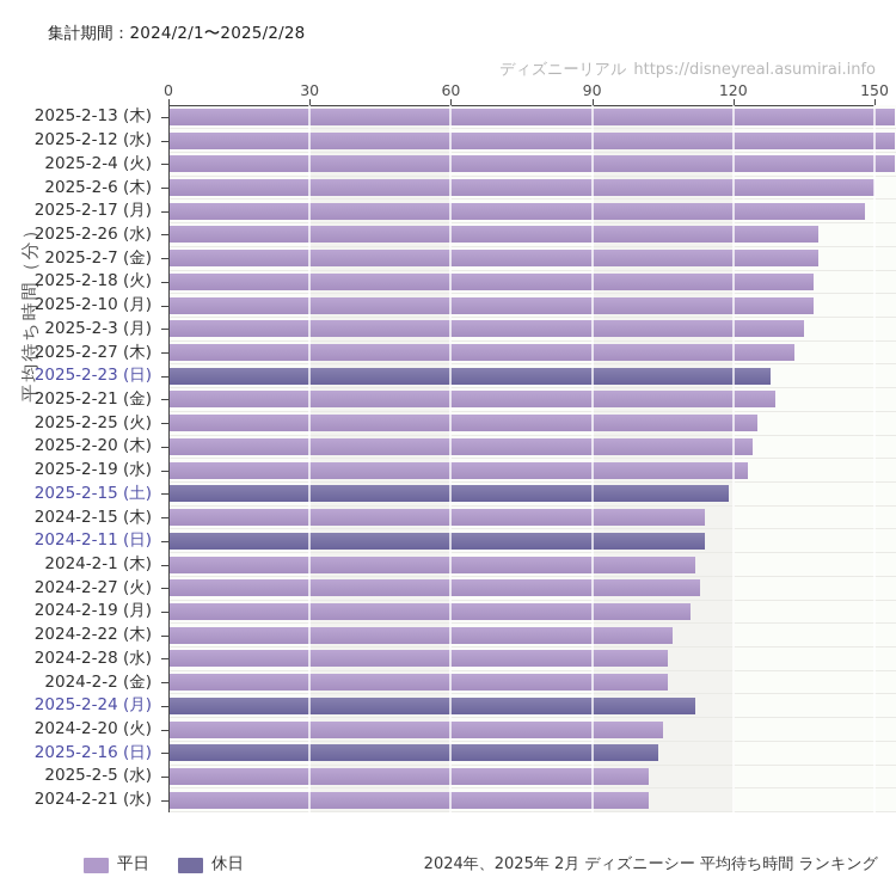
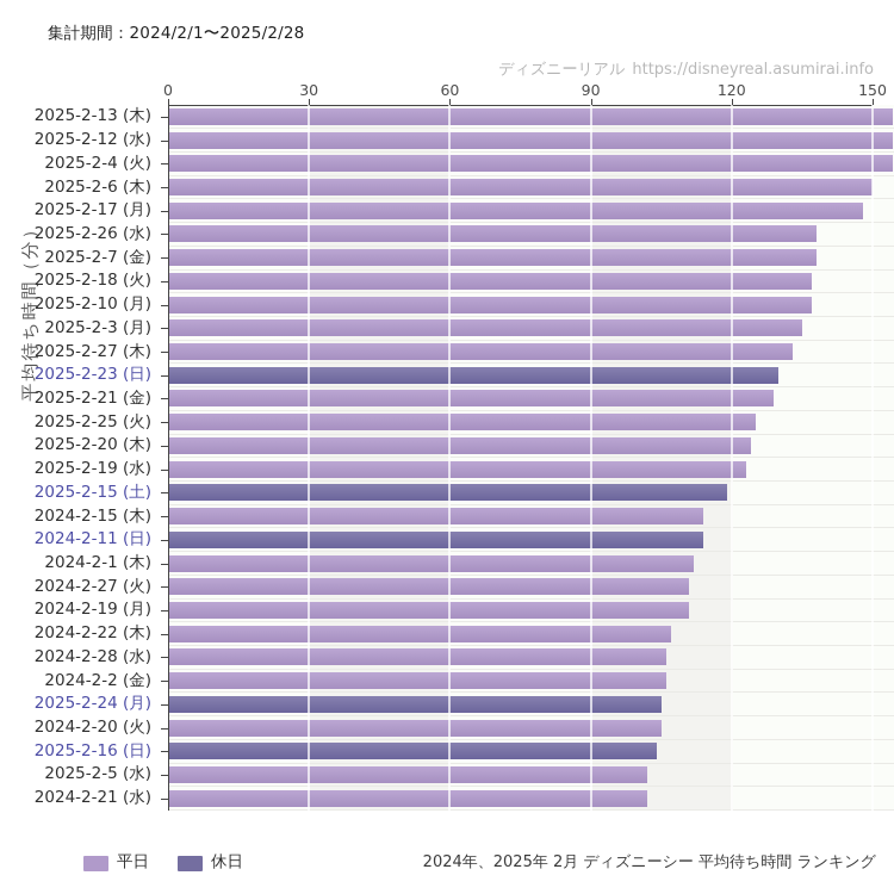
2025-2-23 (日): 128 -> 130
2024-2-27 (火): 113 -> 111
2025-2-24 (月): 112 -> 105
